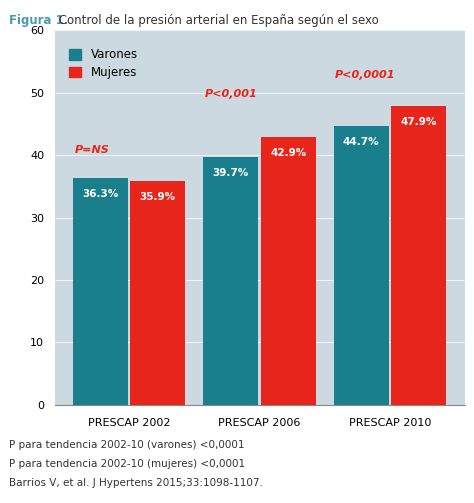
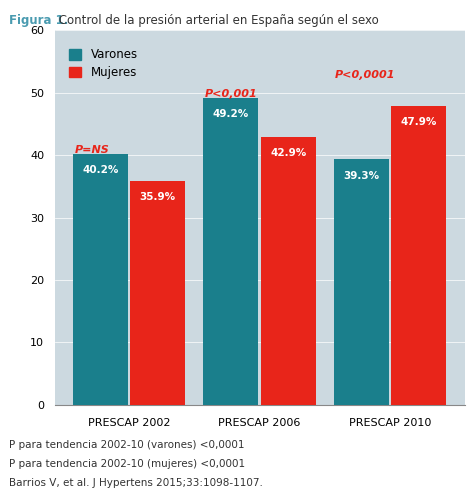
Varones/PRESCAP 2002: 36.3% -> 40.2%
Varones/PRESCAP 2006: 39.7% -> 49.2%
Varones/PRESCAP 2010: 44.7% -> 39.3%
